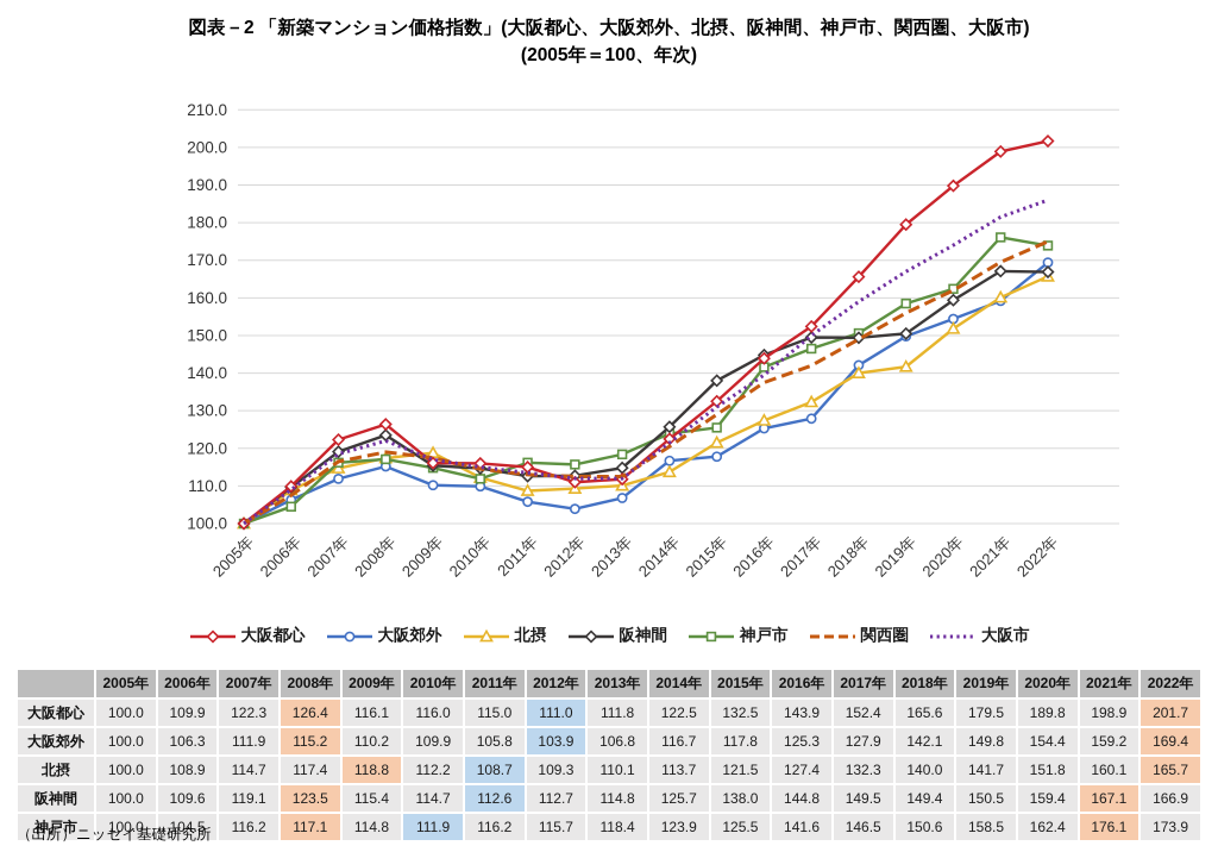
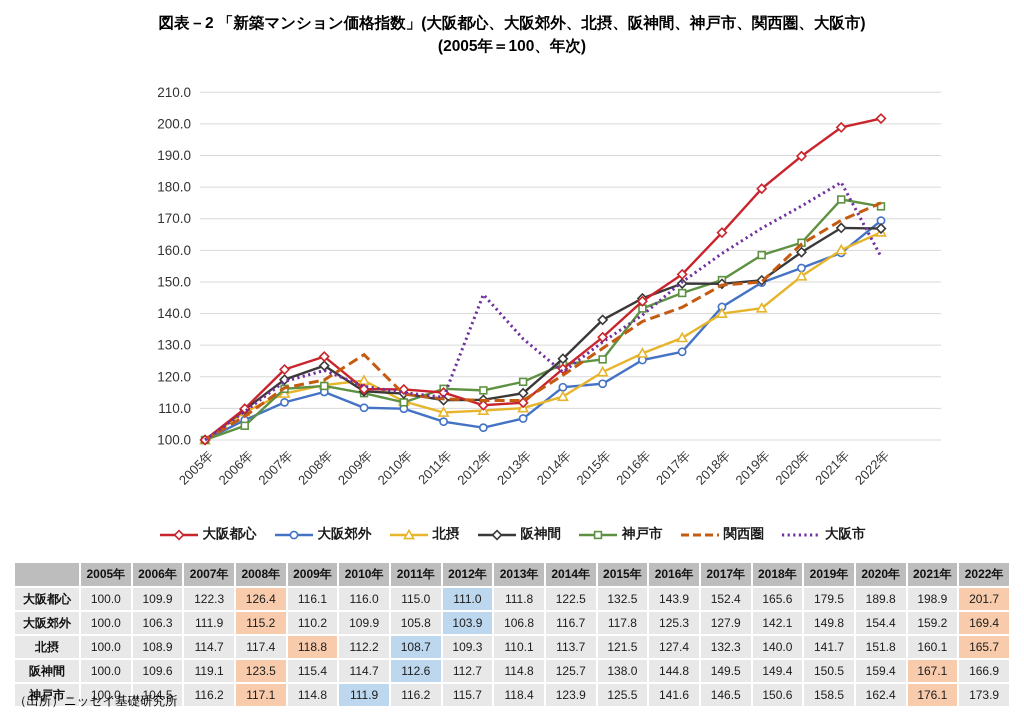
関西圏/2009年: 118 -> 127
大阪市/2012年: 112 -> 146
大阪市/2013年: 112 -> 132
関西圏/2019年: 156 -> 150
大阪市/2022年: 186 -> 158
